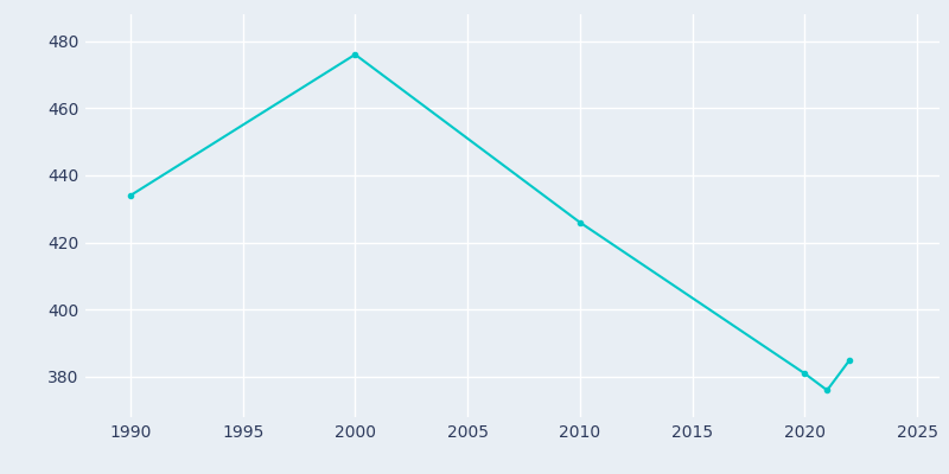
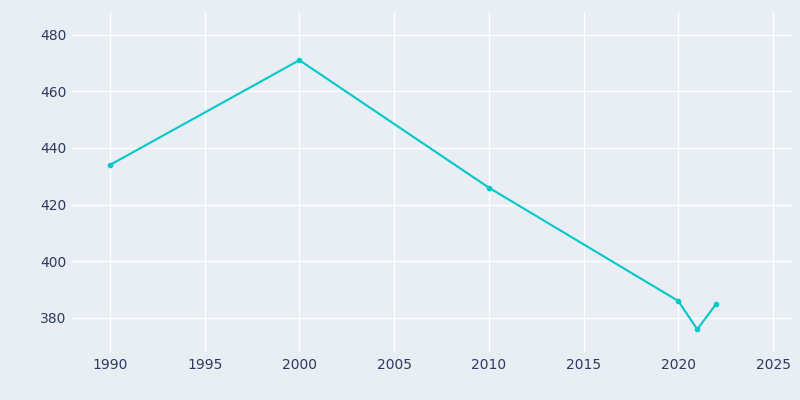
2000: 476 -> 471
2020: 381 -> 386
